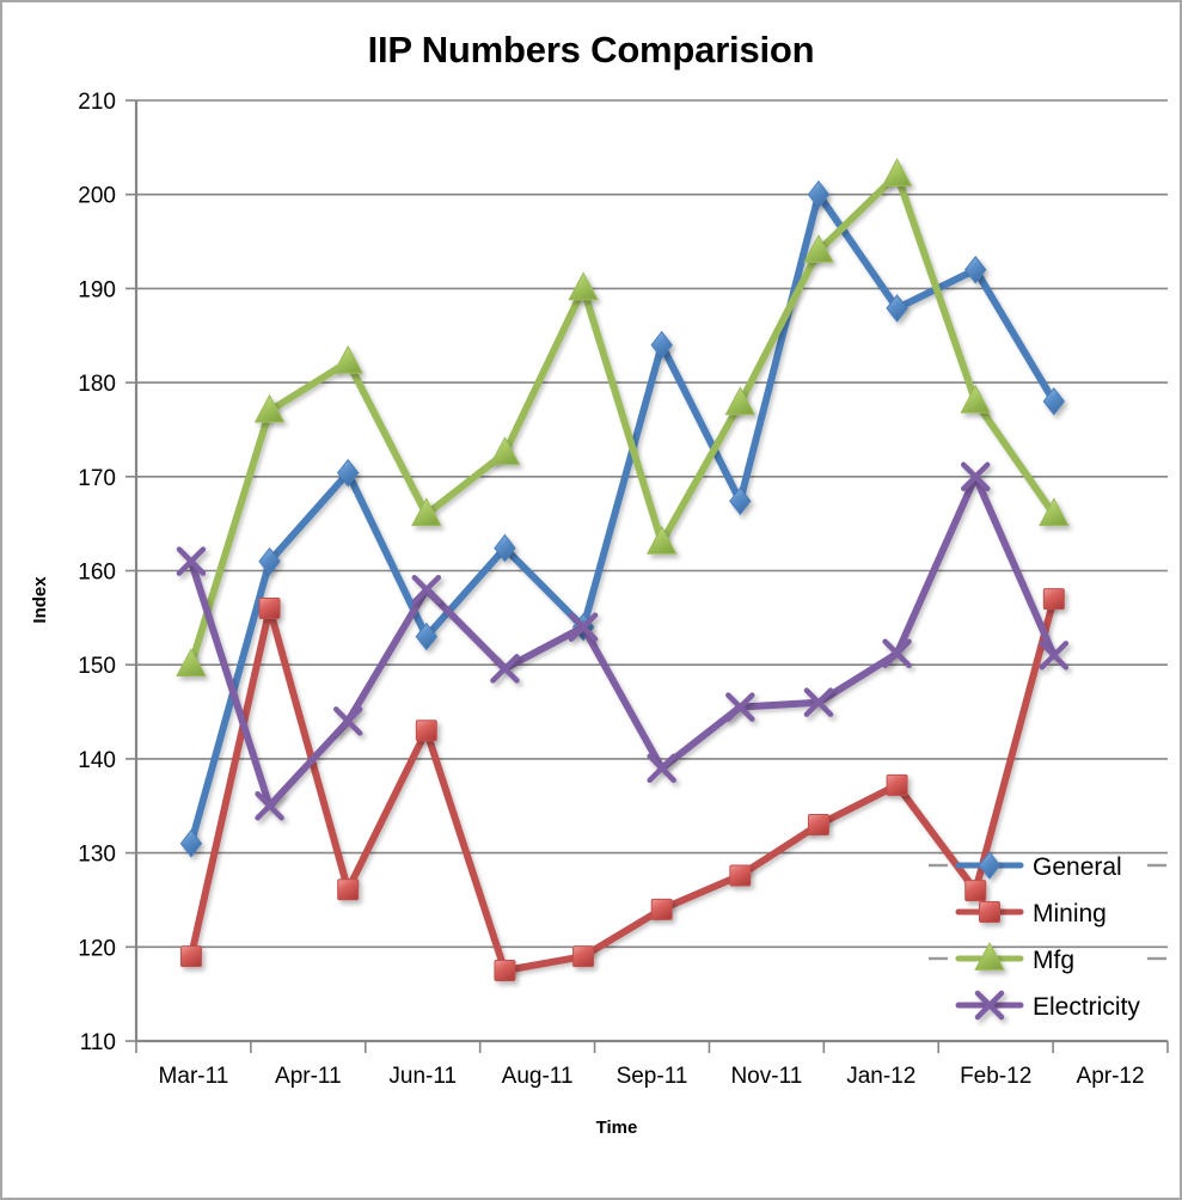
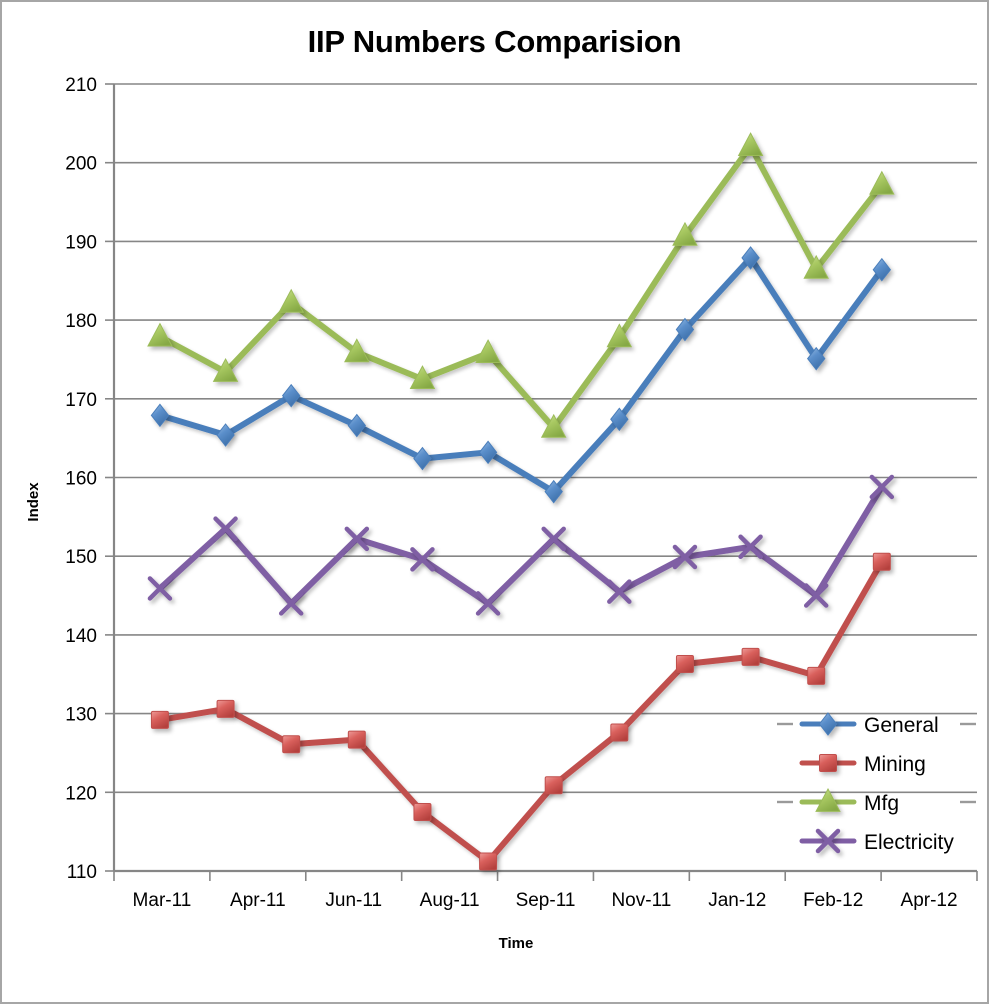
General/Mar-11: 131 -> 168
Mining/Mar-11: 119 -> 129
Mfg/Mar-11: 150 -> 178
Electricity/Mar-11: 161 -> 146
General/Apr-11: 161 -> 165
Mining/Apr-11: 156 -> 131
Mfg/Apr-11: 177 -> 173
Electricity/Apr-11: 135 -> 154
General/Jun-11: 153 -> 167
Mining/Jun-11: 143 -> 127
Mfg/Jun-11: 166 -> 176
Electricity/Jun-11: 158 -> 152
General/Aug-11: 154 -> 163
Mining/Aug-11: 119 -> 111
Mfg/Aug-11: 190 -> 176
Electricity/Aug-11: 154 -> 144
General/Sep-11: 184 -> 158
Mining/Sep-11: 124 -> 121
Mfg/Sep-11: 163 -> 166
Electricity/Sep-11: 139 -> 152
General/Nov-11: 200 -> 179
Mining/Nov-11: 133 -> 136
Mfg/Nov-11: 194 -> 191
Electricity/Nov-11: 146 -> 150
General/Jan-12: 192 -> 175
Mining/Jan-12: 126 -> 135
Mfg/Jan-12: 178 -> 186
Electricity/Jan-12: 170 -> 145
General/Feb-12: 178 -> 186
Mining/Feb-12: 157 -> 149
Mfg/Feb-12: 166 -> 197
Electricity/Feb-12: 151 -> 159
